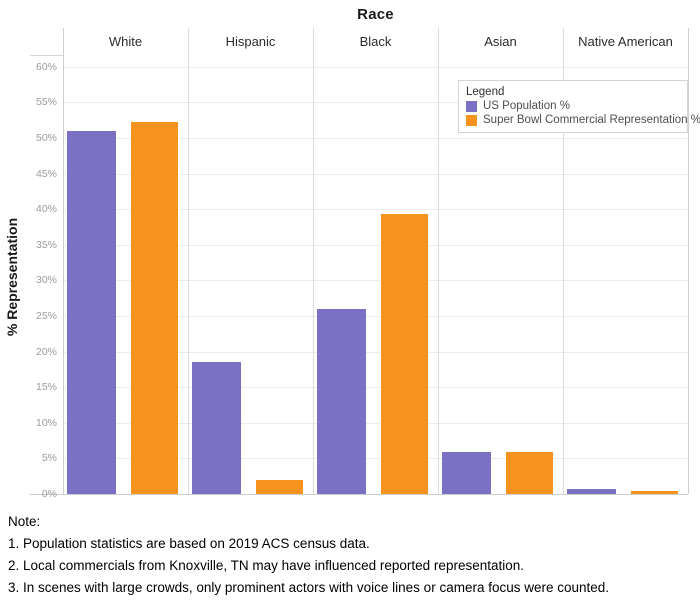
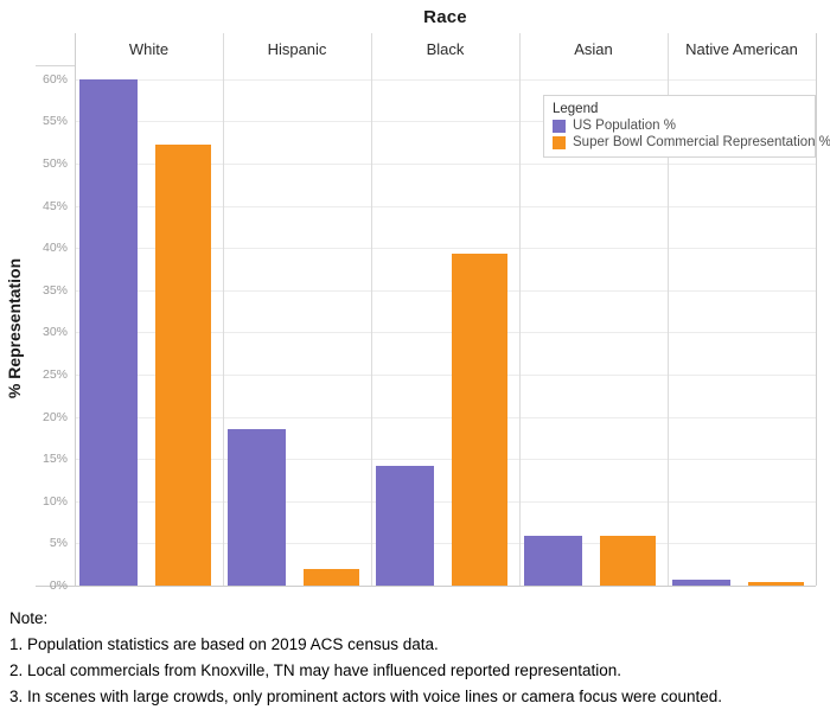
US Population %/White: 51% -> 60%
US Population %/Black: 26% -> 14%
